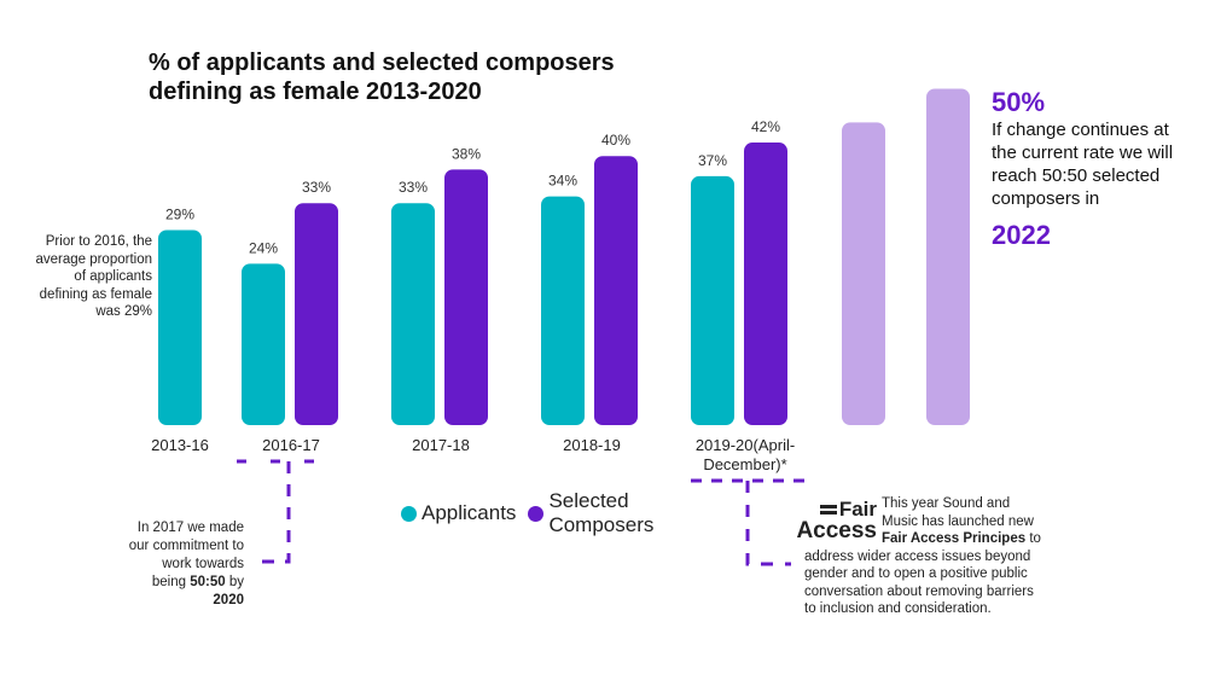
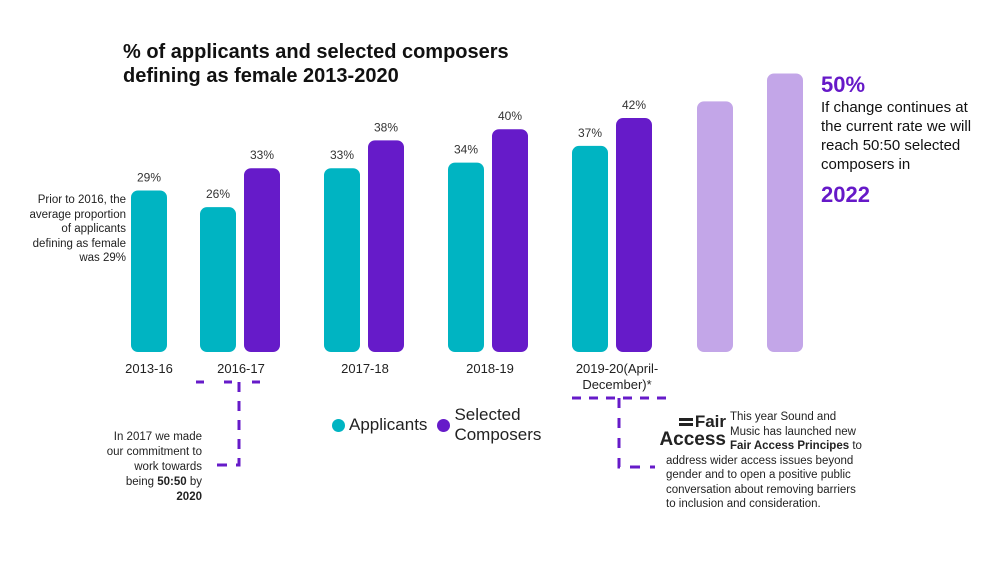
Applicants/2016-17: 24% -> 26%
